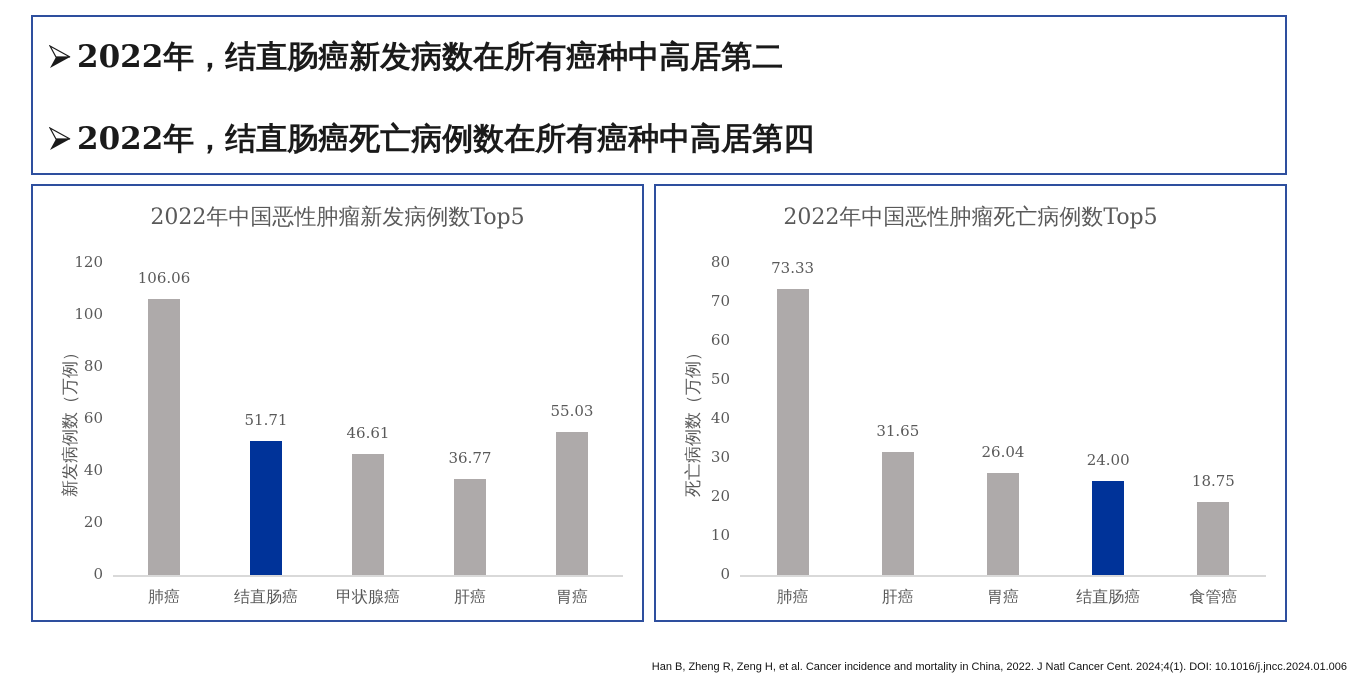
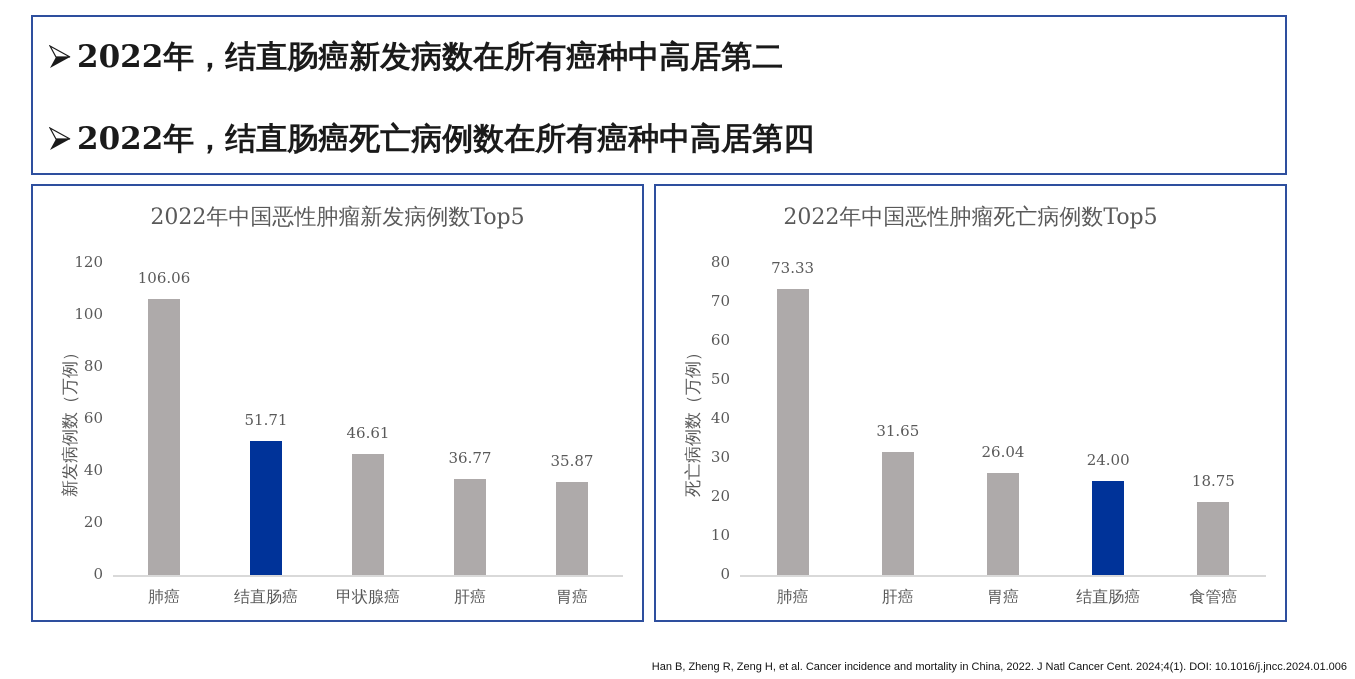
2022年中国恶性肿瘤新发病例数Top5/胃癌: 55.03 -> 35.87
